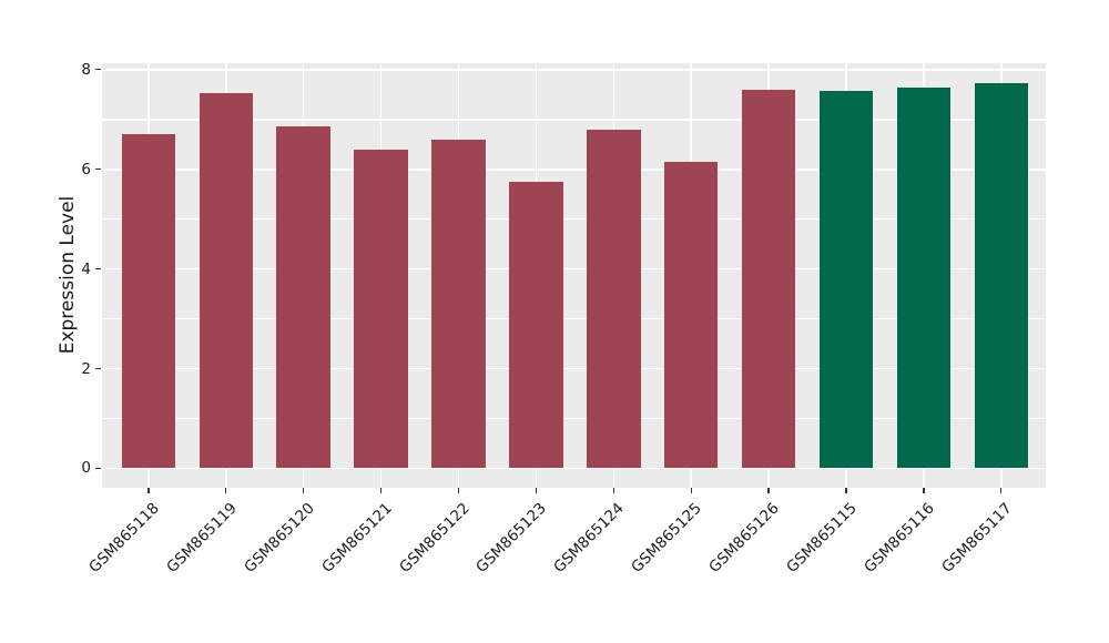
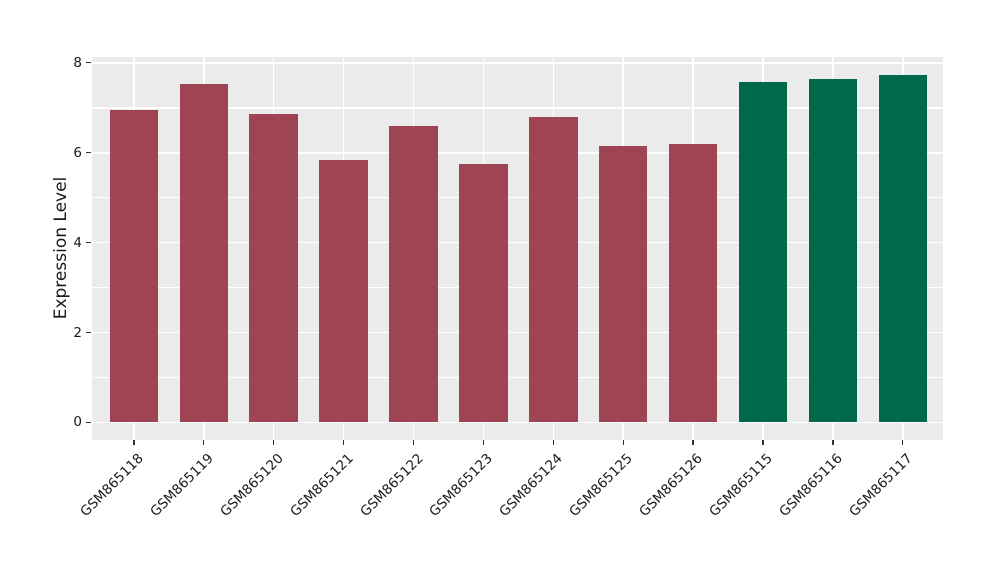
GSM865118: 6.7 -> 7.0
GSM865121: 6.4 -> 5.8
GSM865126: 7.6 -> 6.2
